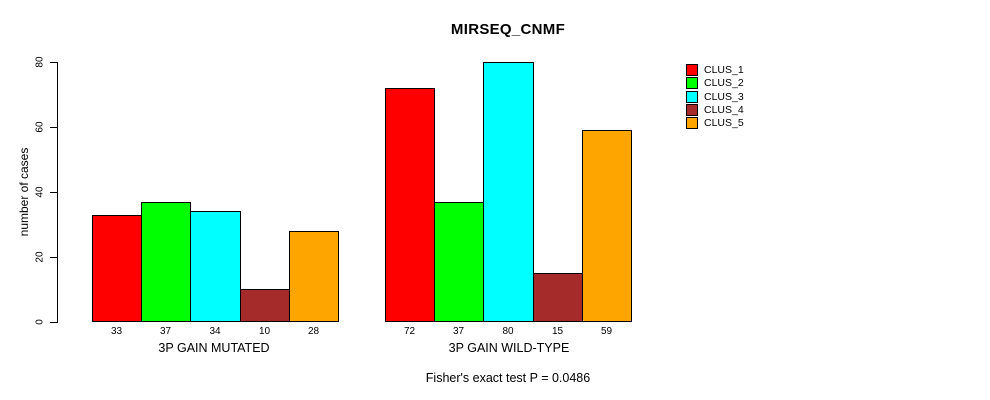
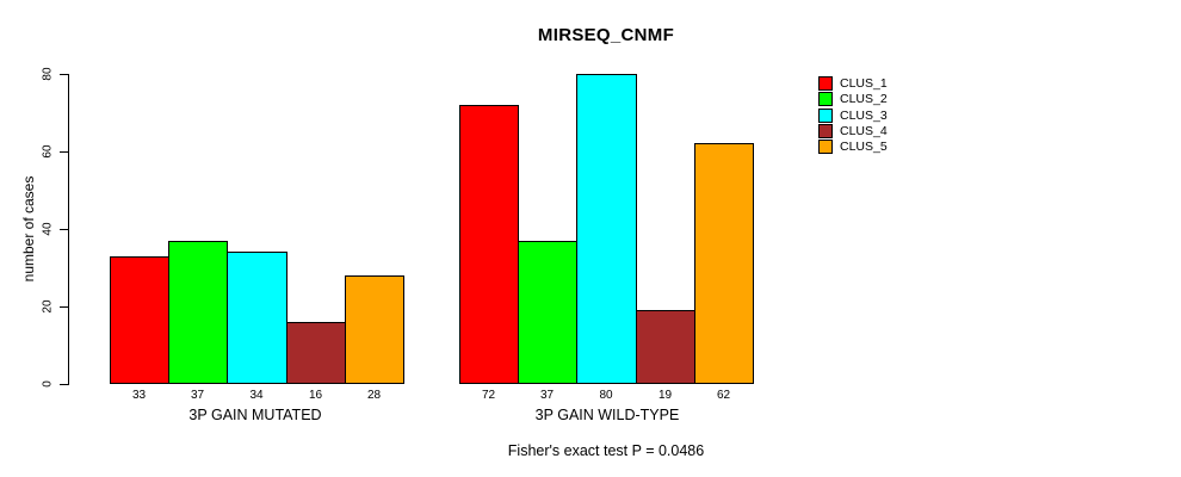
CLUS_4/3P GAIN MUTATED: 10 -> 16
CLUS_4/3P GAIN WILD-TYPE: 15 -> 19
CLUS_5/3P GAIN WILD-TYPE: 59 -> 62
